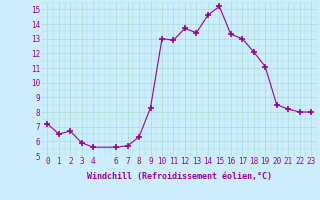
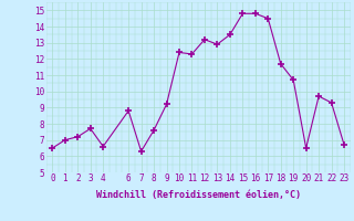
0: 7.2 -> 6.5
1: 6.5 -> 7.0
2: 6.7 -> 7.2
3: 5.9 -> 7.7
4: 5.6 -> 6.6
6: 5.6 -> 8.8
7: 5.7 -> 6.3
8: 6.3 -> 7.6
9: 8.3 -> 9.2
10: 13.0 -> 12.4
11: 12.9 -> 12.3
12: 13.7 -> 13.2
13: 13.4 -> 12.9
14: 14.6 -> 13.5
15: 15.2 -> 14.8
16: 13.3 -> 14.8
17: 13.0 -> 14.5
18: 12.1 -> 11.7
19: 11.1 -> 10.7
20: 8.5 -> 6.5
21: 8.2 -> 9.7
22: 8.0 -> 9.3
23: 8.0 -> 6.7
